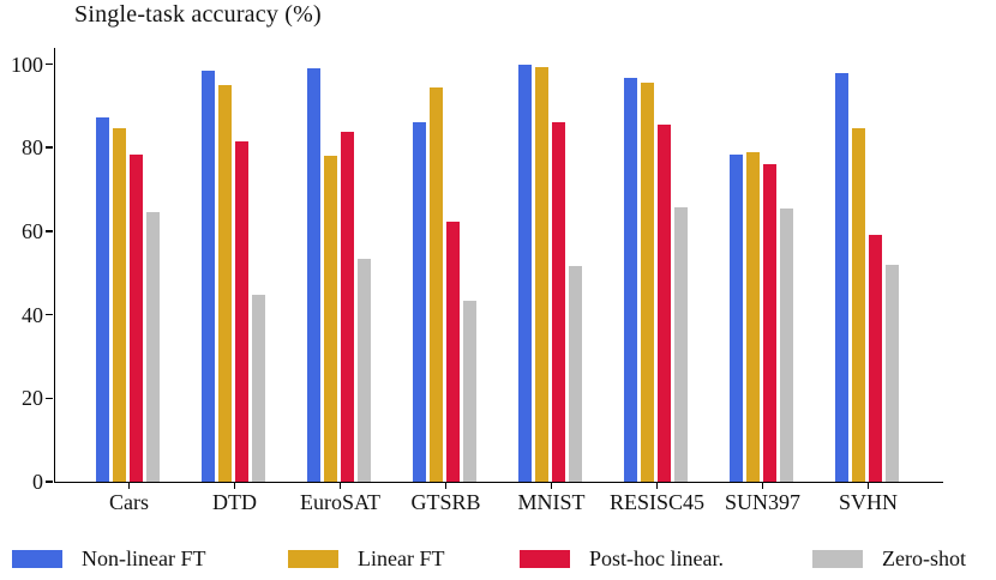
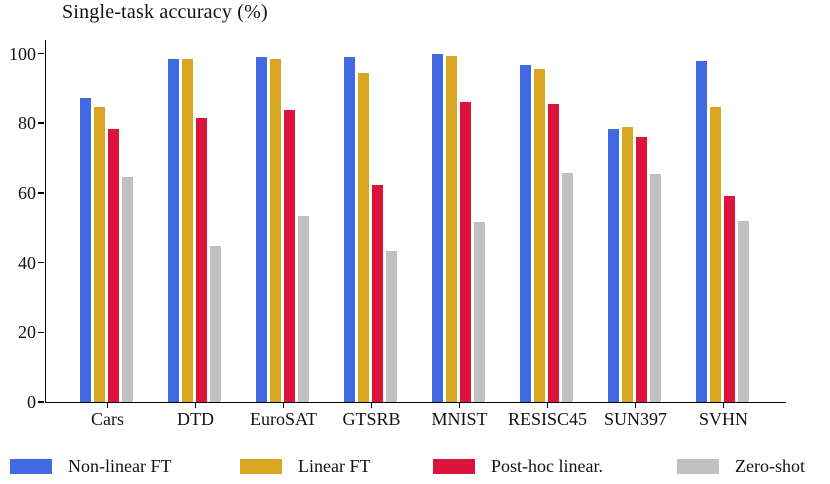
Linear FT/DTD: 95 -> 98
Linear FT/EuroSAT: 78 -> 98
Non-linear FT/GTSRB: 86 -> 99
